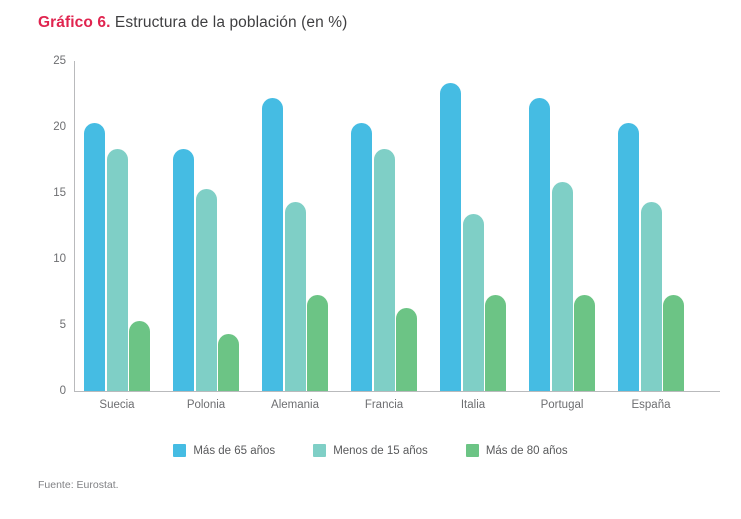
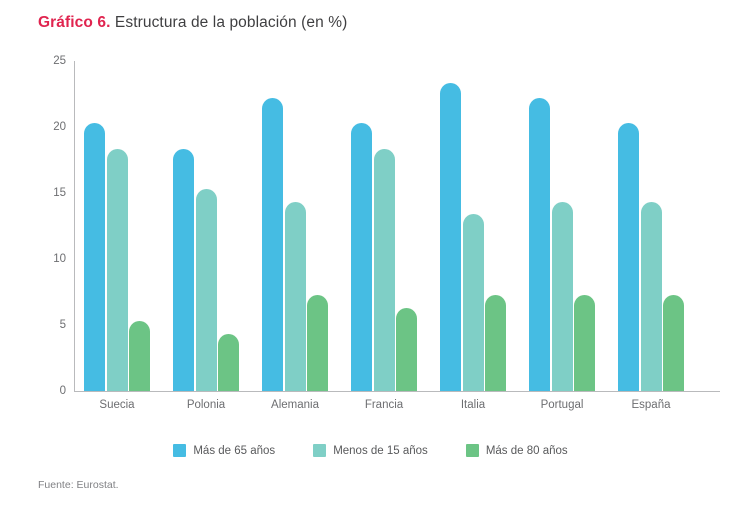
Menos de 15 años/Portugal: 15.8 -> 14.3
